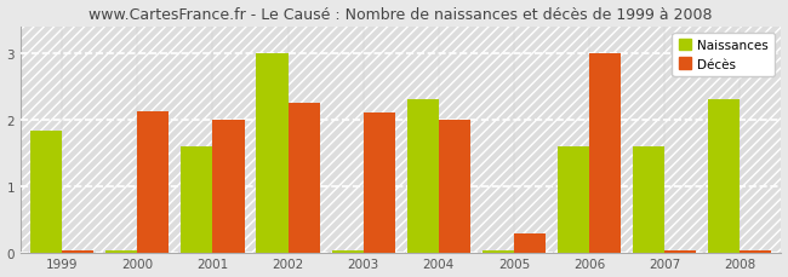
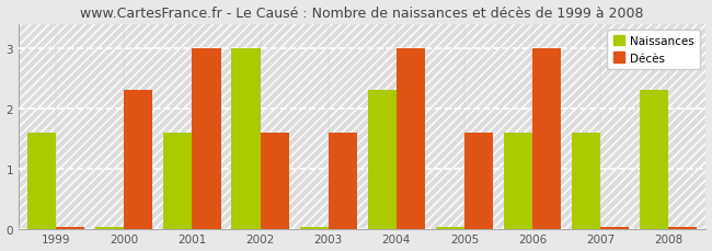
Naissances/1999: 1.82 -> 1.60
Décès/2000: 2.12 -> 2.30
Décès/2001: 2.00 -> 3.00
Décès/2002: 2.24 -> 1.60
Décès/2003: 2.10 -> 1.60
Décès/2004: 2.00 -> 3.00
Décès/2005: 0.28 -> 1.60
